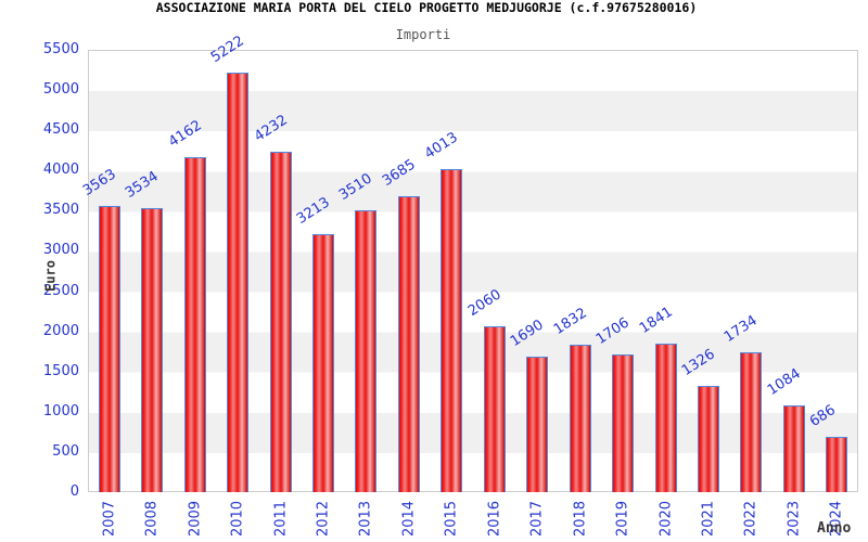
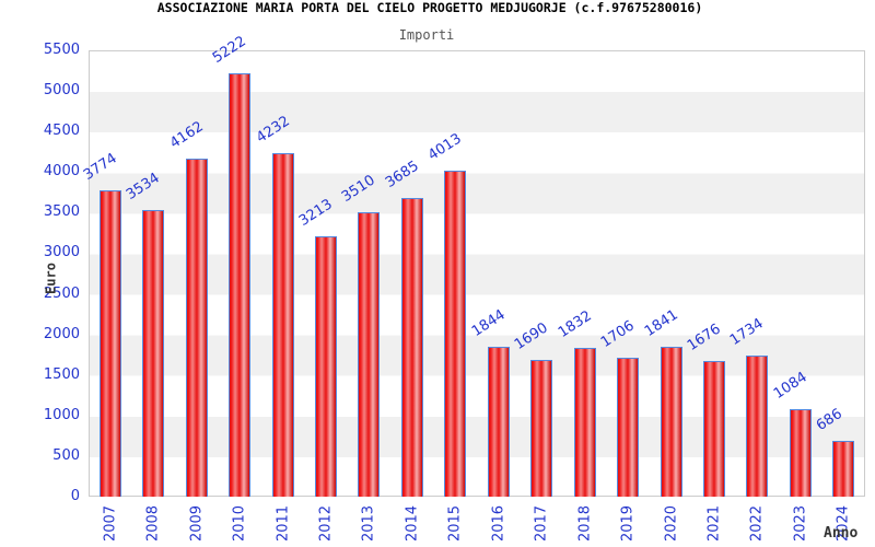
2007: 3563 -> 3774
2016: 2060 -> 1844
2021: 1326 -> 1676
